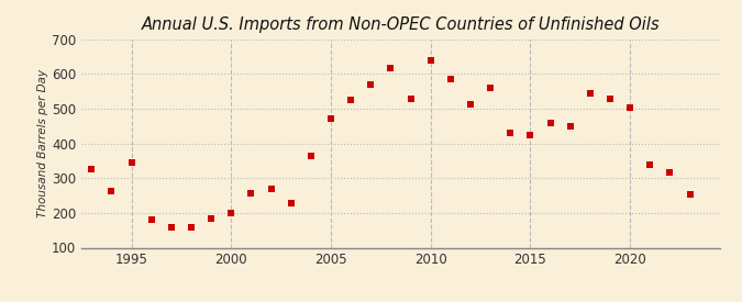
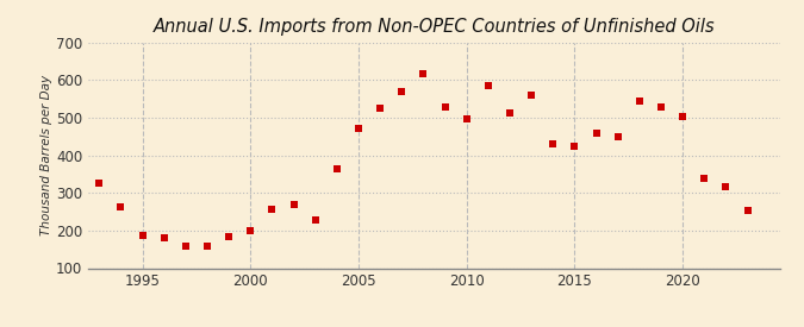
1995: 345 -> 188
2010: 640 -> 498
